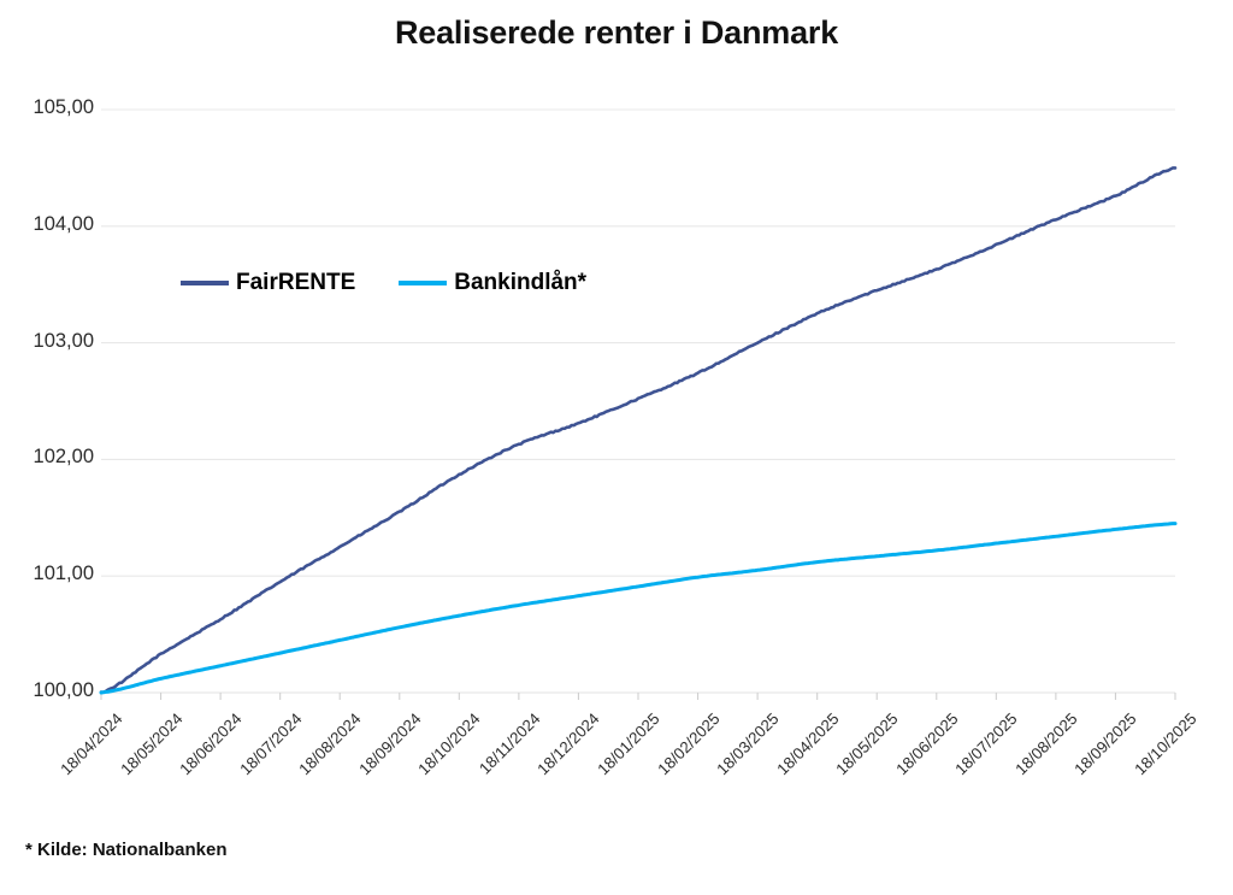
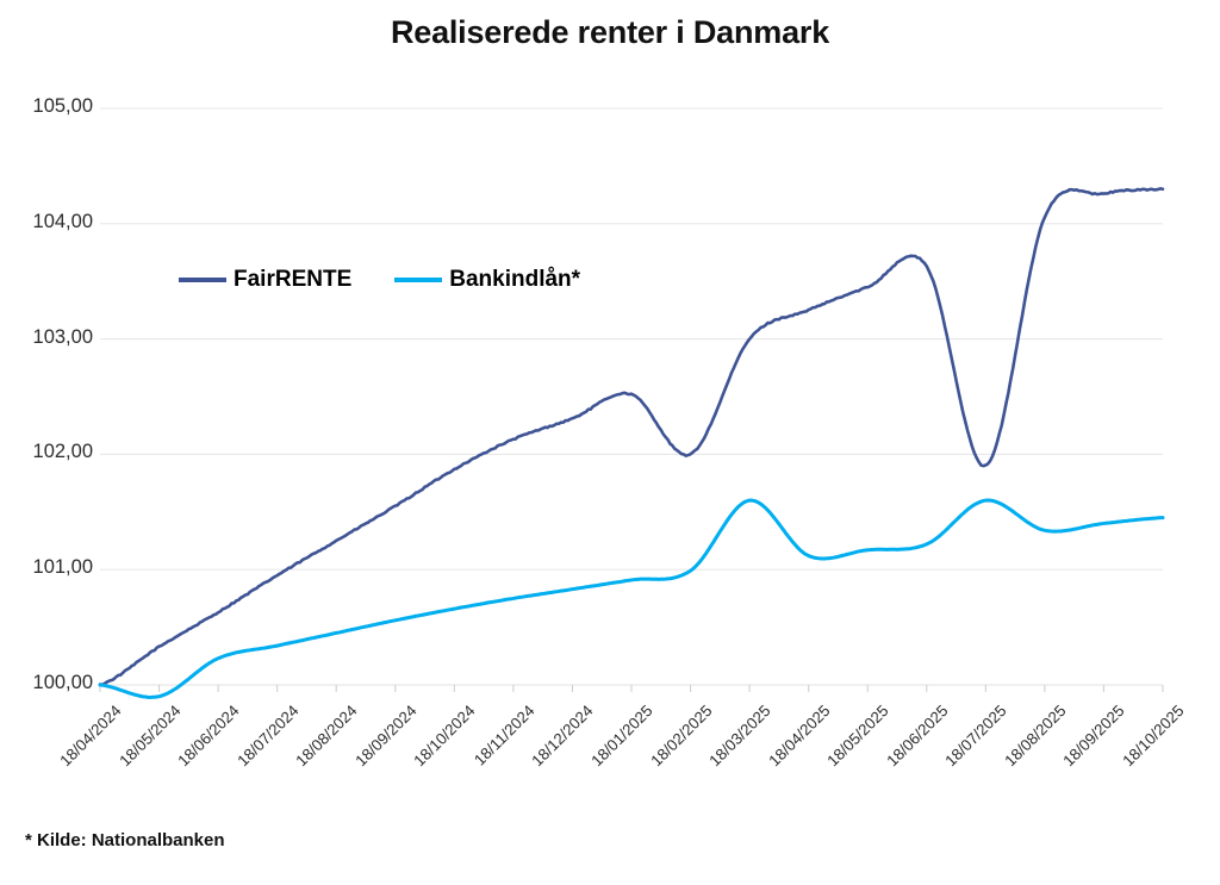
Bankindlån*/18/05/2024: 100,1 -> 99,9
FairRENTE/18/02/2025: 102,7 -> 102,0
Bankindlån*/18/03/2025: 101,0 -> 101,6
FairRENTE/18/07/2025: 103,8 -> 101,9
Bankindlån*/18/07/2025: 101,3 -> 101,6
FairRENTE/18/10/2025: 104,5 -> 104,3
